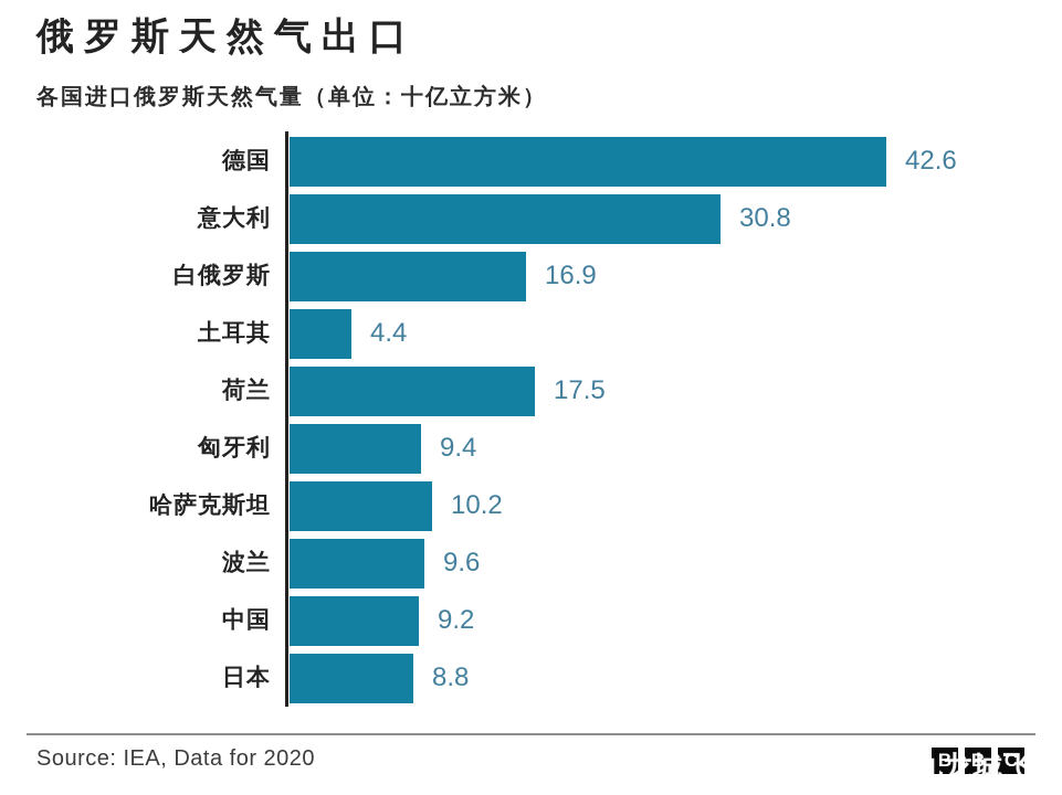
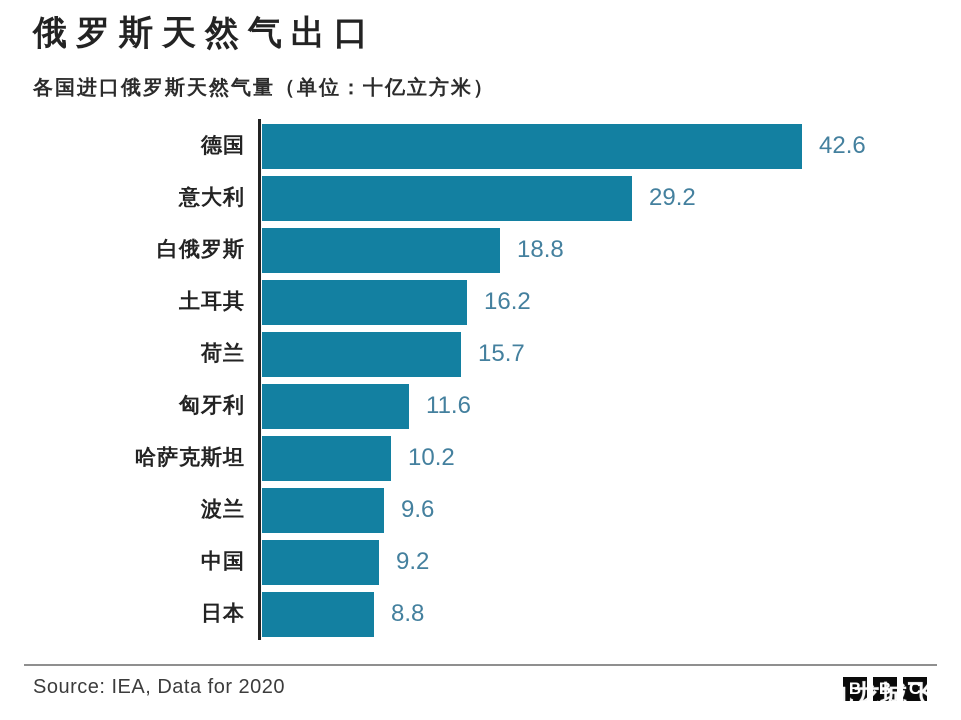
意大利: 30.8 -> 29.2
白俄罗斯: 16.9 -> 18.8
土耳其: 4.4 -> 16.2
荷兰: 17.5 -> 15.7
匈牙利: 9.4 -> 11.6
